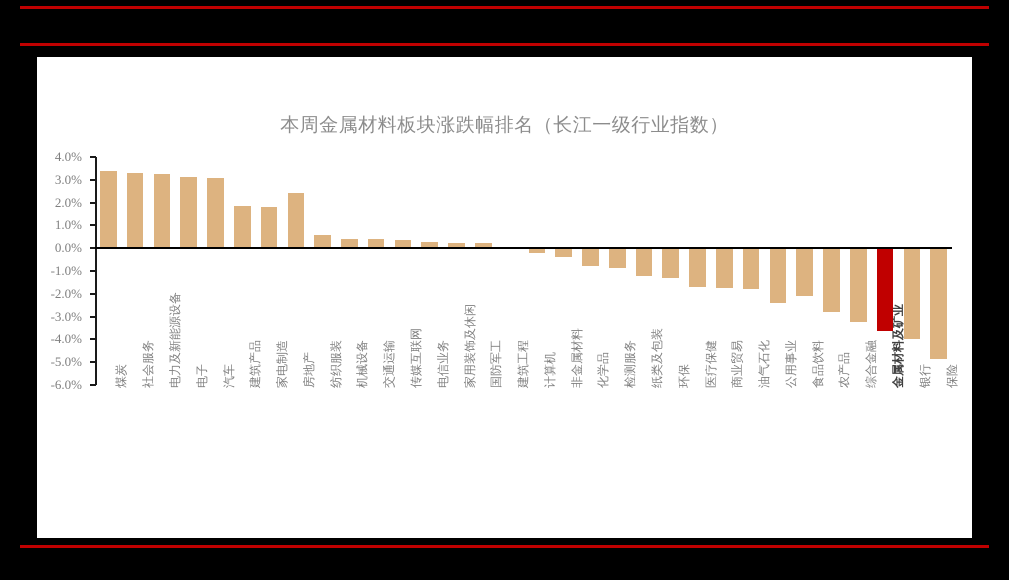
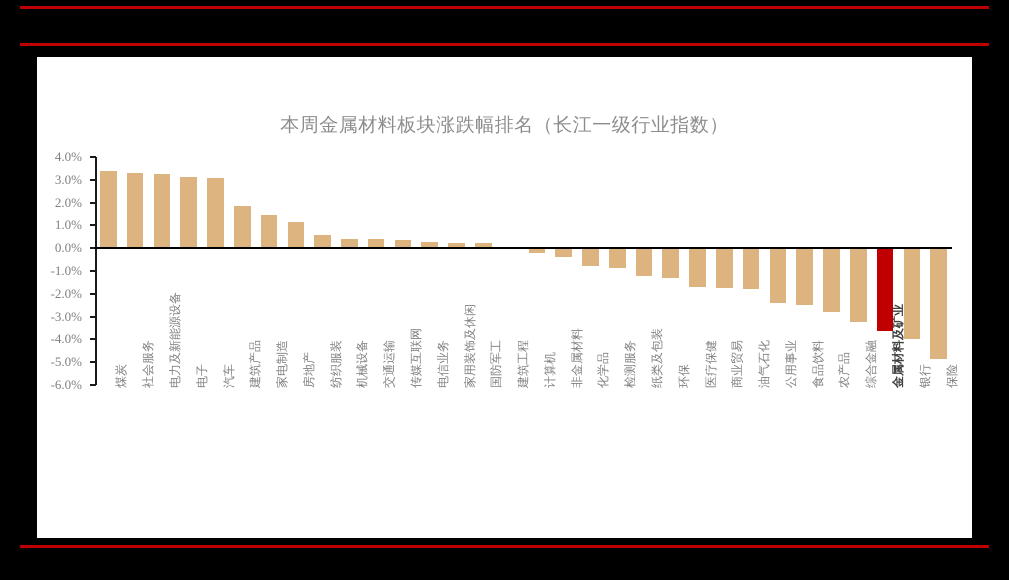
家电制造: 1.8% -> 1.4%
房地产: 2.4% -> 1.1%
食品饮料: -2.1% -> -2.5%
